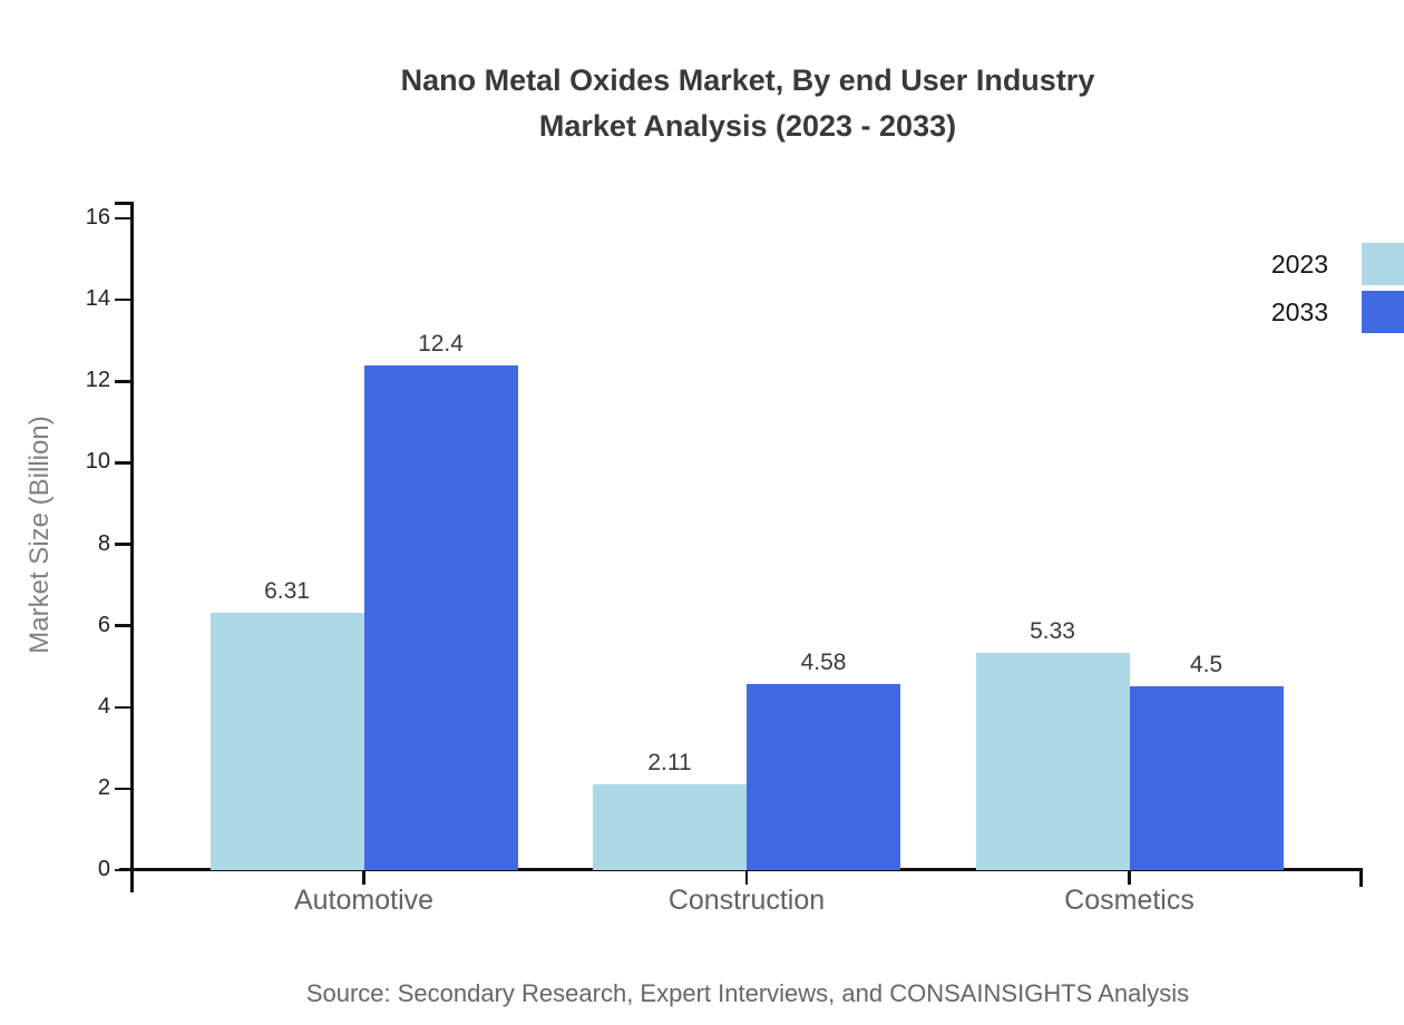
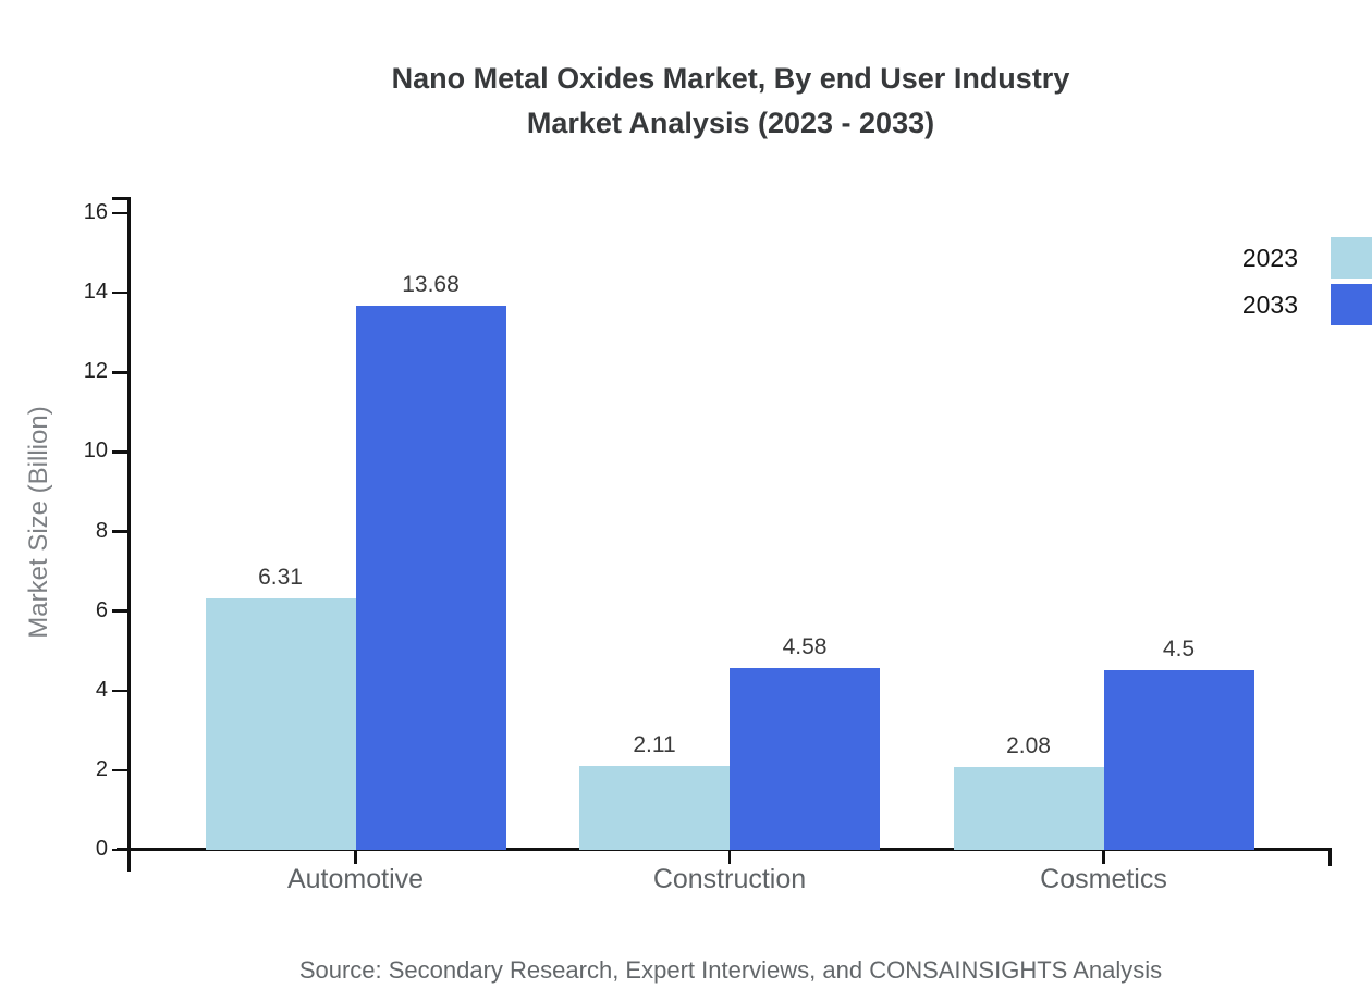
2033/Automotive: 12.4 -> 13.68
2023/Cosmetics: 5.33 -> 2.08
